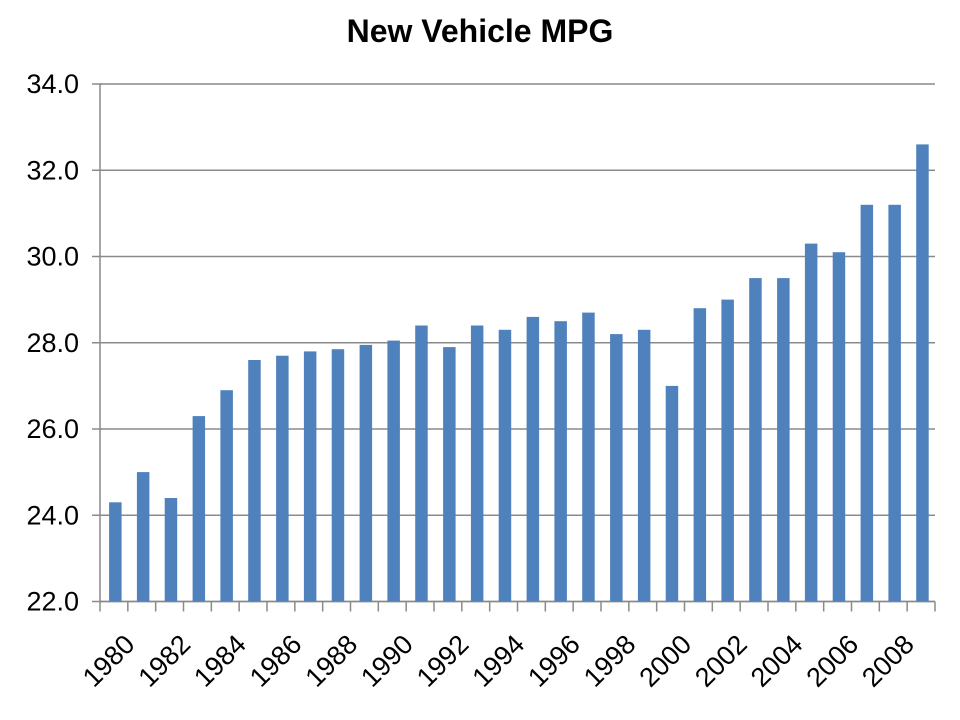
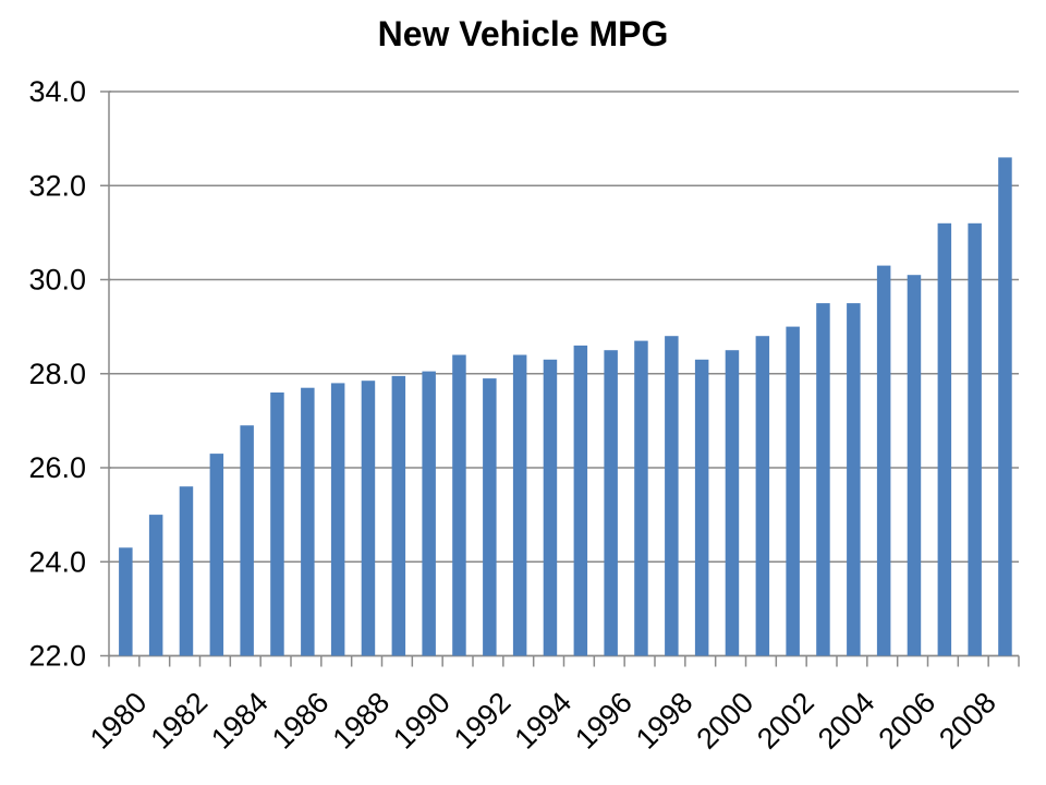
1982: 24.4 -> 25.6
1998: 28.2 -> 28.8
2000: 27.0 -> 28.5
